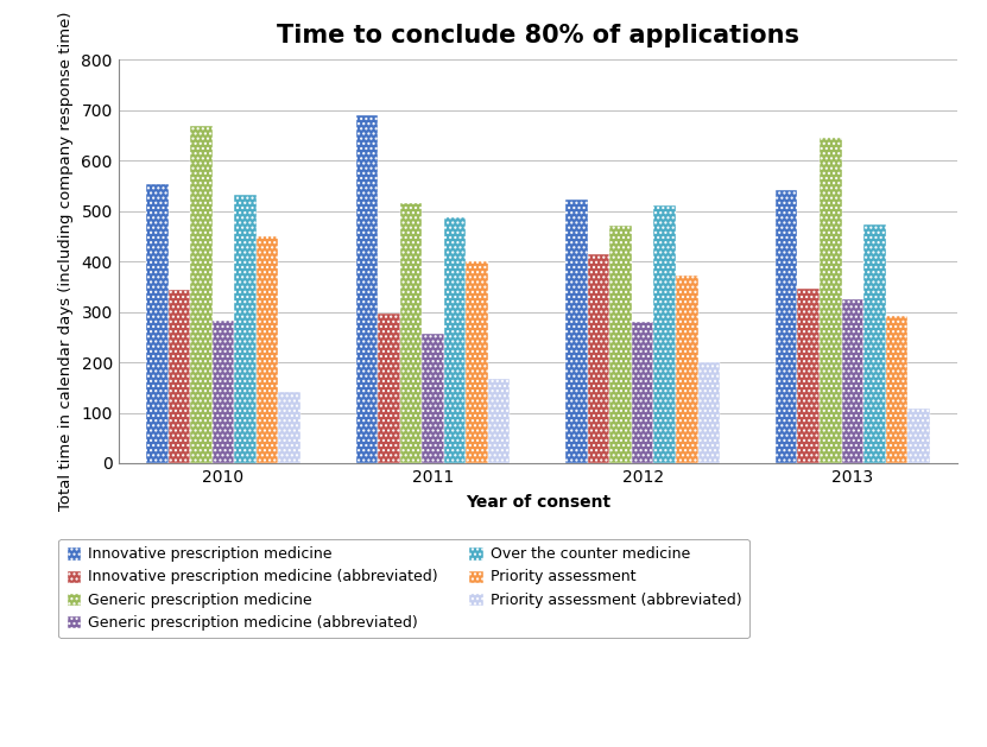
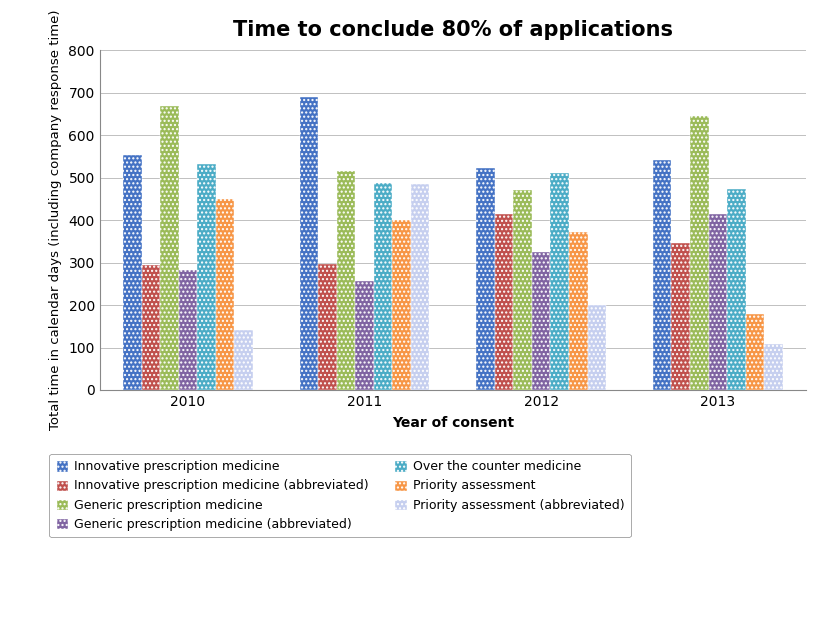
Innovative prescription medicine (abbreviated)/2010: 343 -> 295
Priority assessment (abbreviated)/2011: 168 -> 485
Generic prescription medicine (abbreviated)/2012: 281 -> 325
Generic prescription medicine (abbreviated)/2013: 325 -> 415
Priority assessment/2013: 292 -> 180
